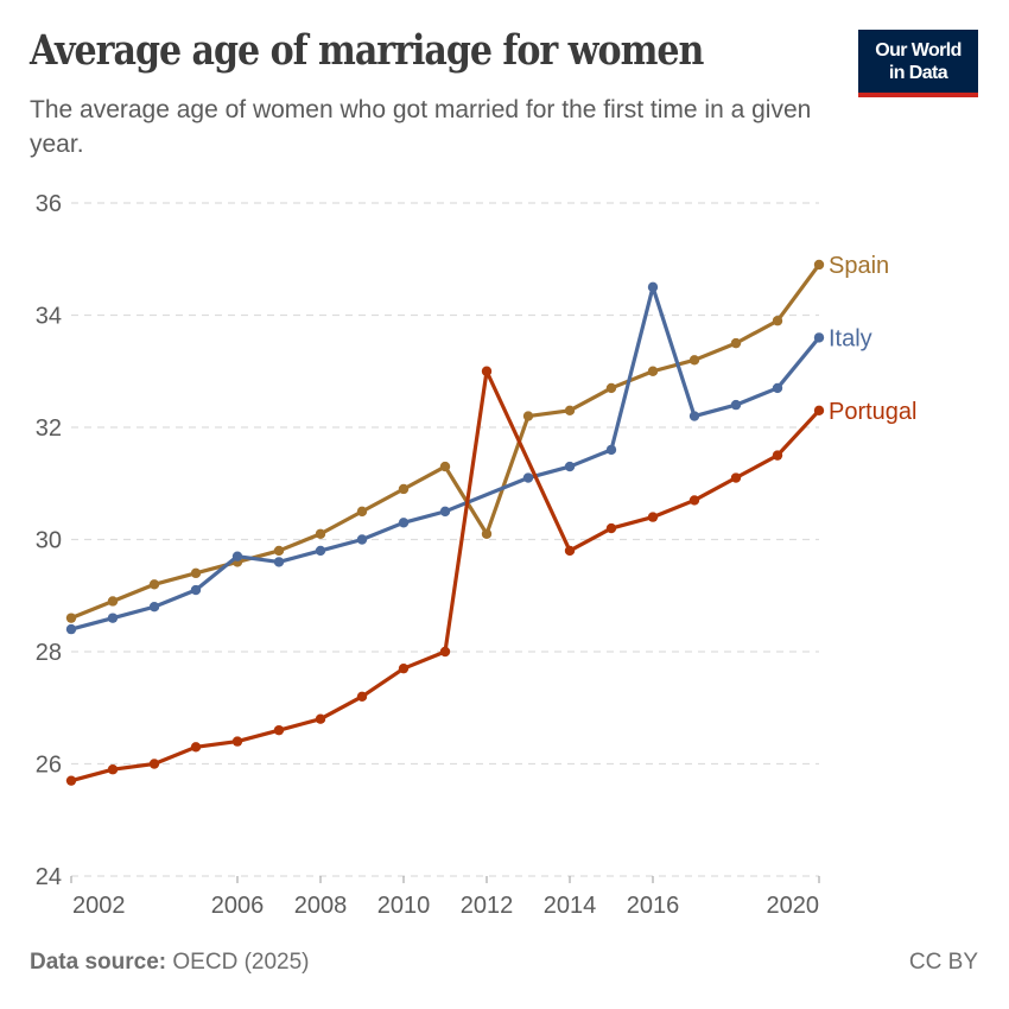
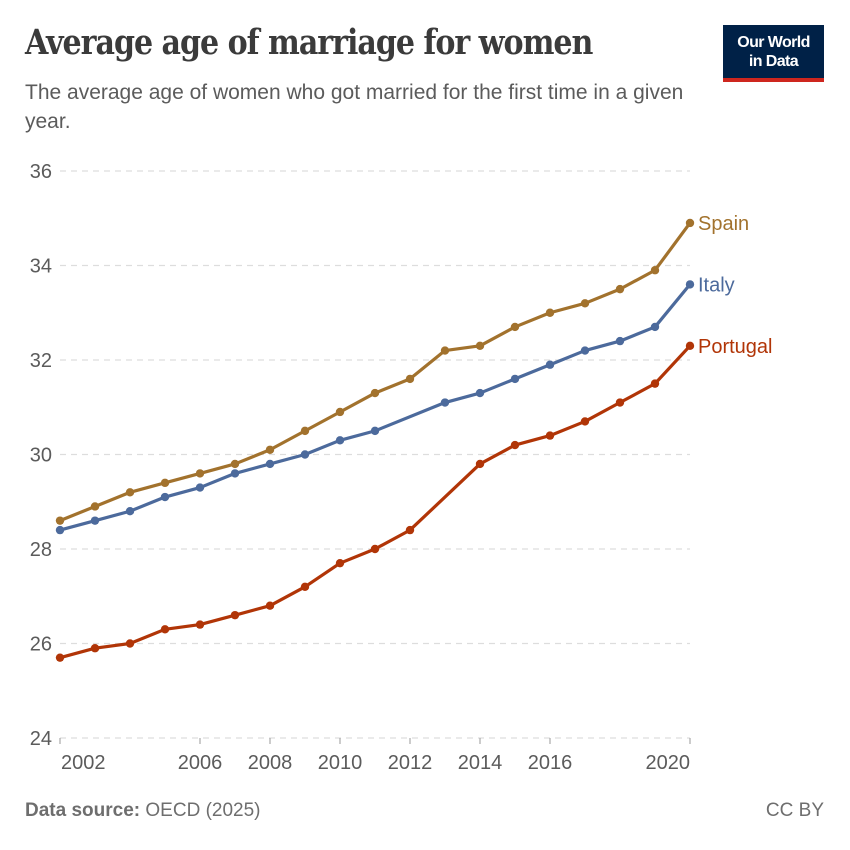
Italy/2006: 29.7 -> 29.3
Spain/2012: 30.1 -> 31.6
Portugal/2012: 33.0 -> 28.4
Italy/2016: 34.5 -> 31.9
